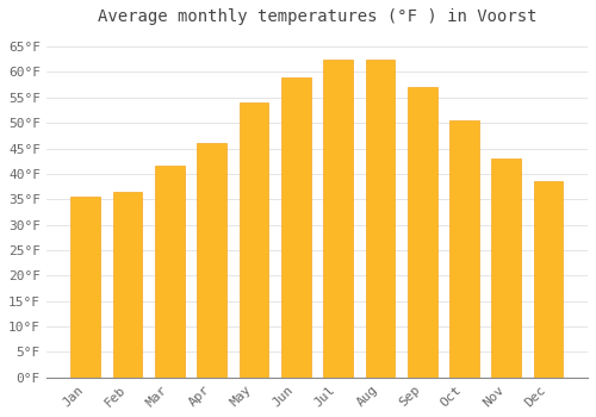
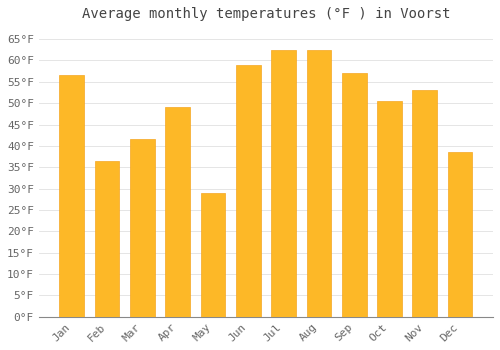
Jan: 35.5°F -> 56.5°F
Apr: 46.0°F -> 49.0°F
May: 54.0°F -> 29.0°F
Nov: 43.0°F -> 53.0°F
